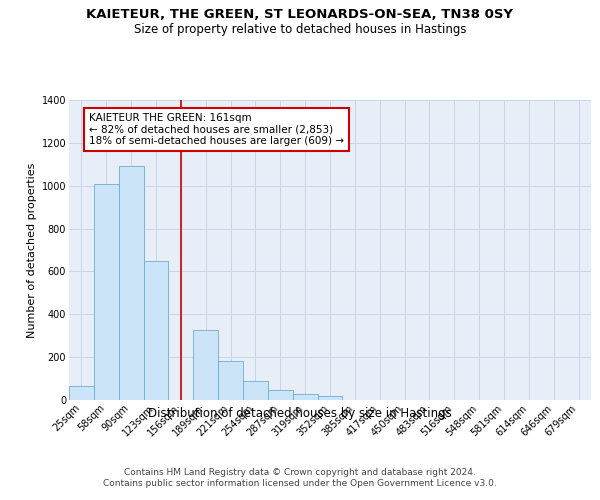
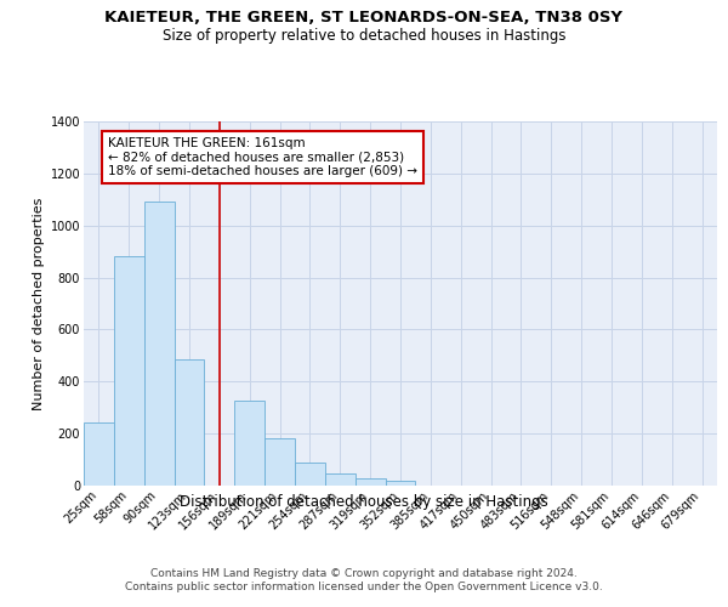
25sqm: 65 -> 245
58sqm: 1010 -> 880
123sqm: 650 -> 485
